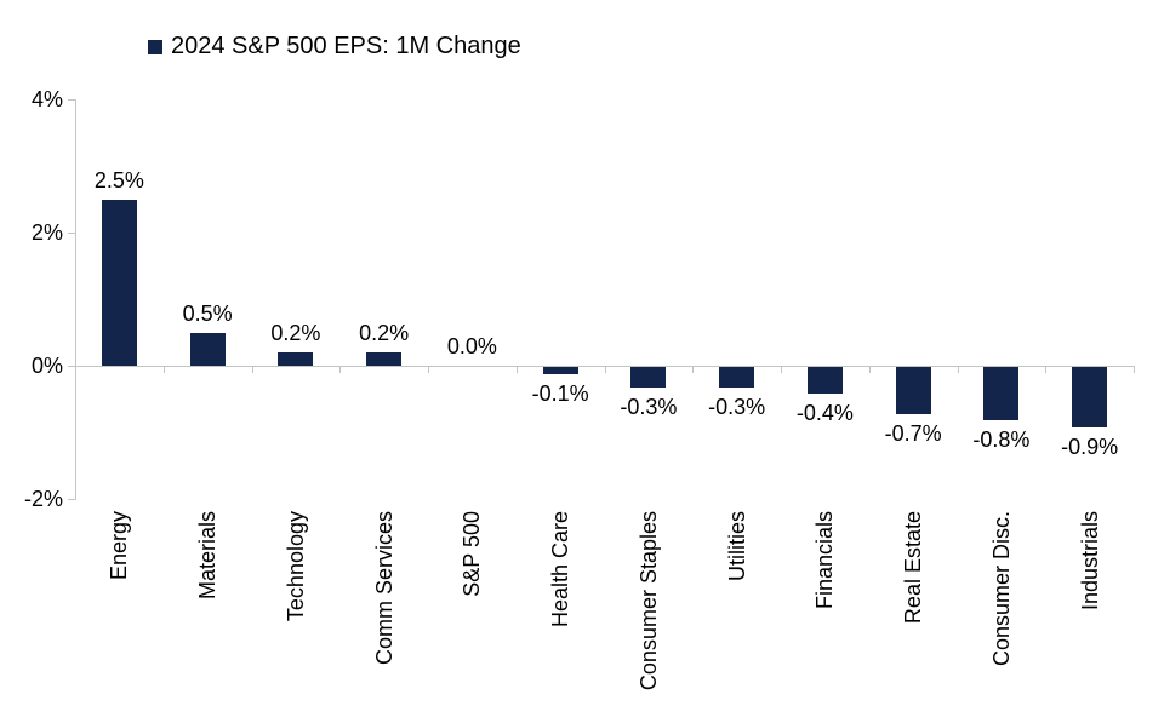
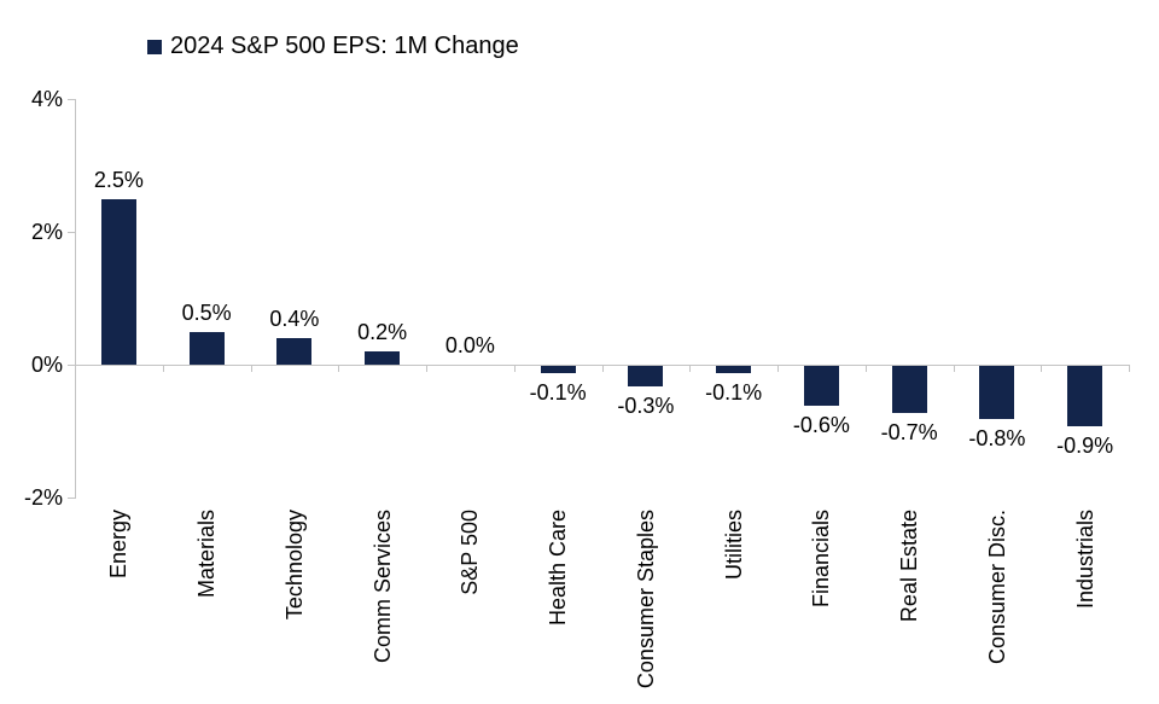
Technology: 0.2% -> 0.4%
Utilities: -0.3% -> -0.1%
Financials: -0.4% -> -0.6%
